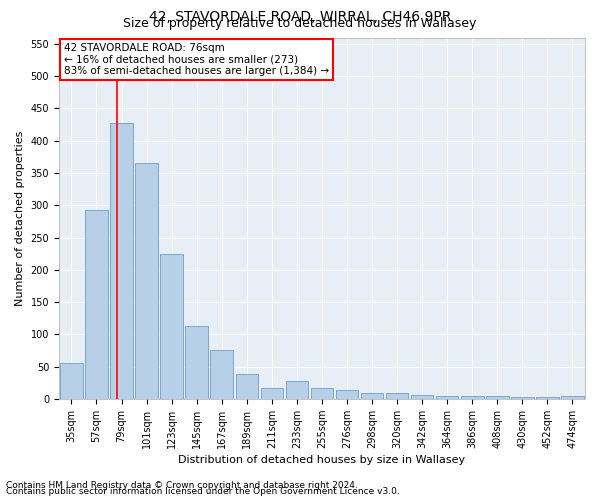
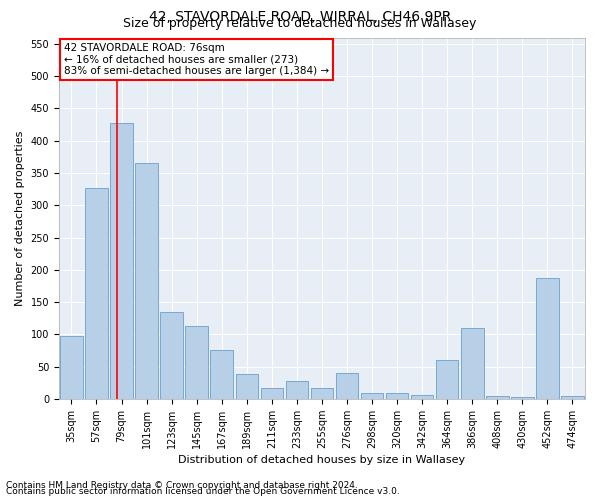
35sqm: 55 -> 98
57sqm: 293 -> 326
123sqm: 225 -> 134
276sqm: 13 -> 40
364sqm: 5 -> 60
386sqm: 5 -> 110
452sqm: 3 -> 188
